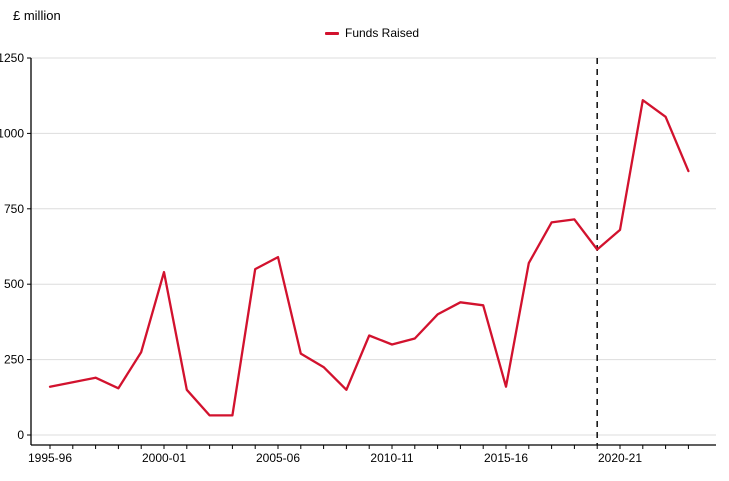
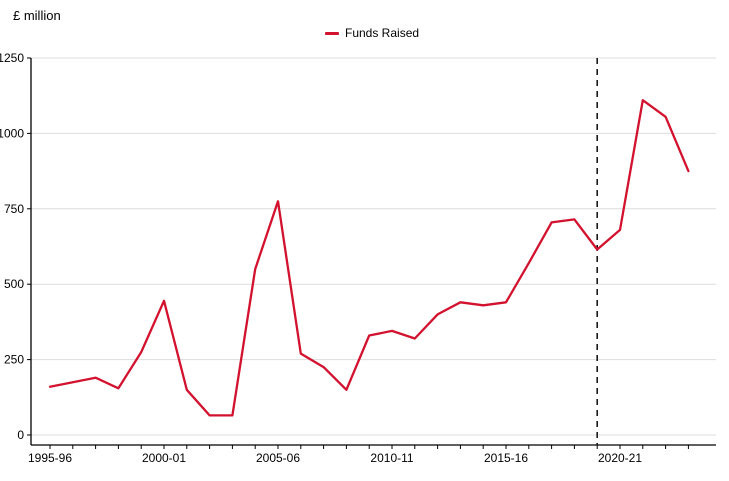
2000-01: 540 -> 440
2005-06: 590 -> 780
2010-11: 300 -> 340
2015-16: 160 -> 440
